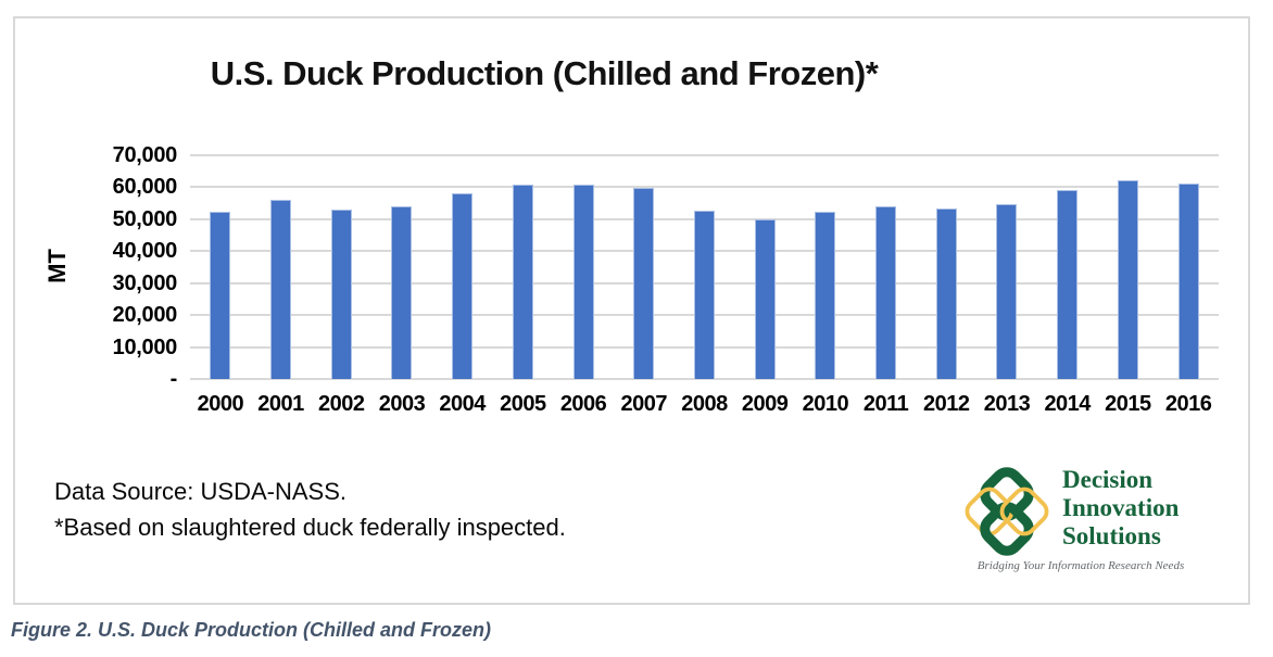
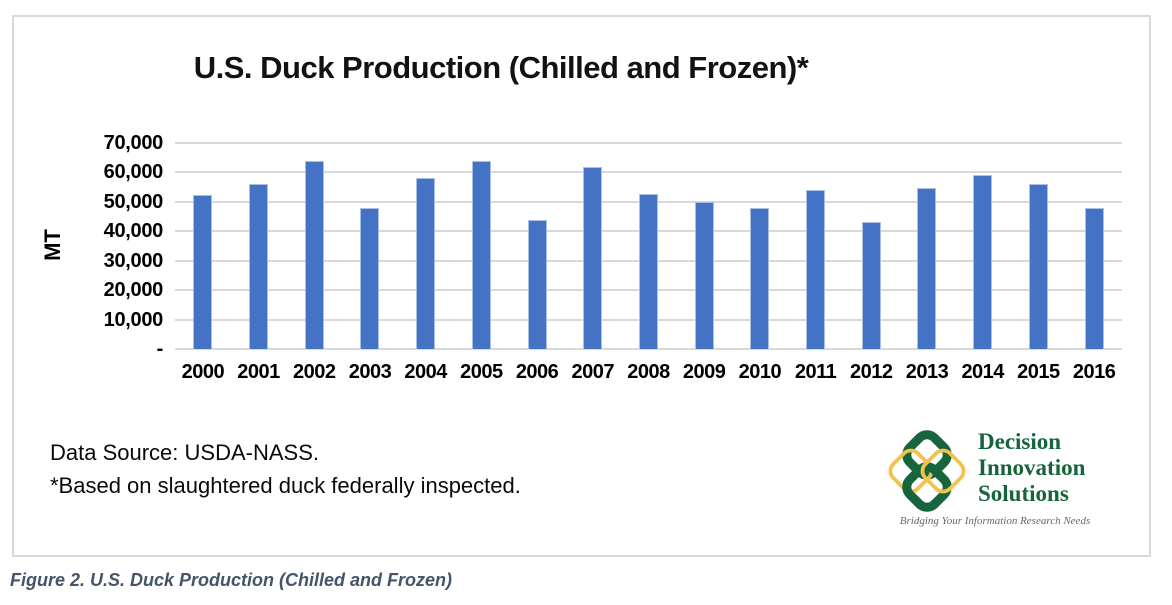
2002: 53000 -> 64000
2003: 54000 -> 48000
2005: 61000 -> 64000
2006: 61000 -> 44000
2007: 60000 -> 62000
2010: 52000 -> 48000
2012: 54000 -> 43000
2015: 62000 -> 56000
2016: 61000 -> 48000
